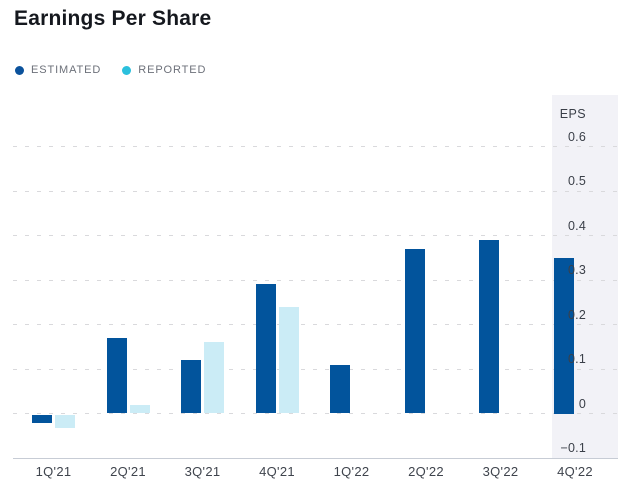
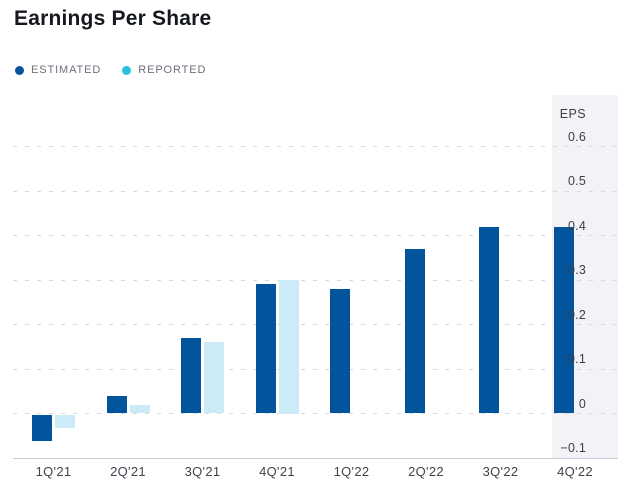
ESTIMATED/1Q'21: -0.02 -> -0.06
ESTIMATED/2Q'21: 0.17 -> 0.04
ESTIMATED/3Q'21: 0.12 -> 0.17
REPORTED/4Q'21: 0.24 -> 0.30
ESTIMATED/1Q'22: 0.11 -> 0.28
ESTIMATED/3Q'22: 0.39 -> 0.42
ESTIMATED/4Q'22: 0.35 -> 0.42
